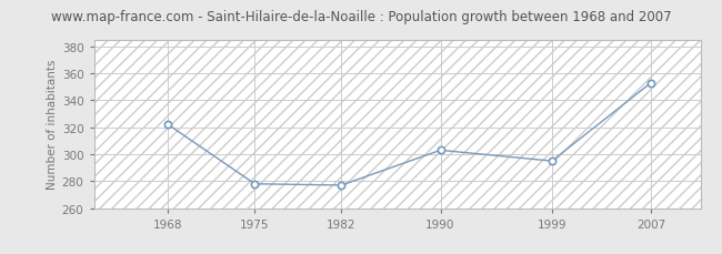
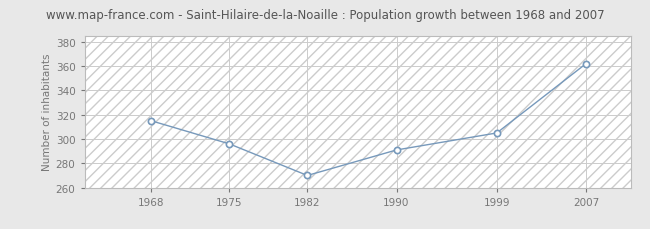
1968: 322 -> 315
1975: 278 -> 296
1982: 277 -> 270
1990: 303 -> 291
1999: 295 -> 305
2007: 353 -> 362
